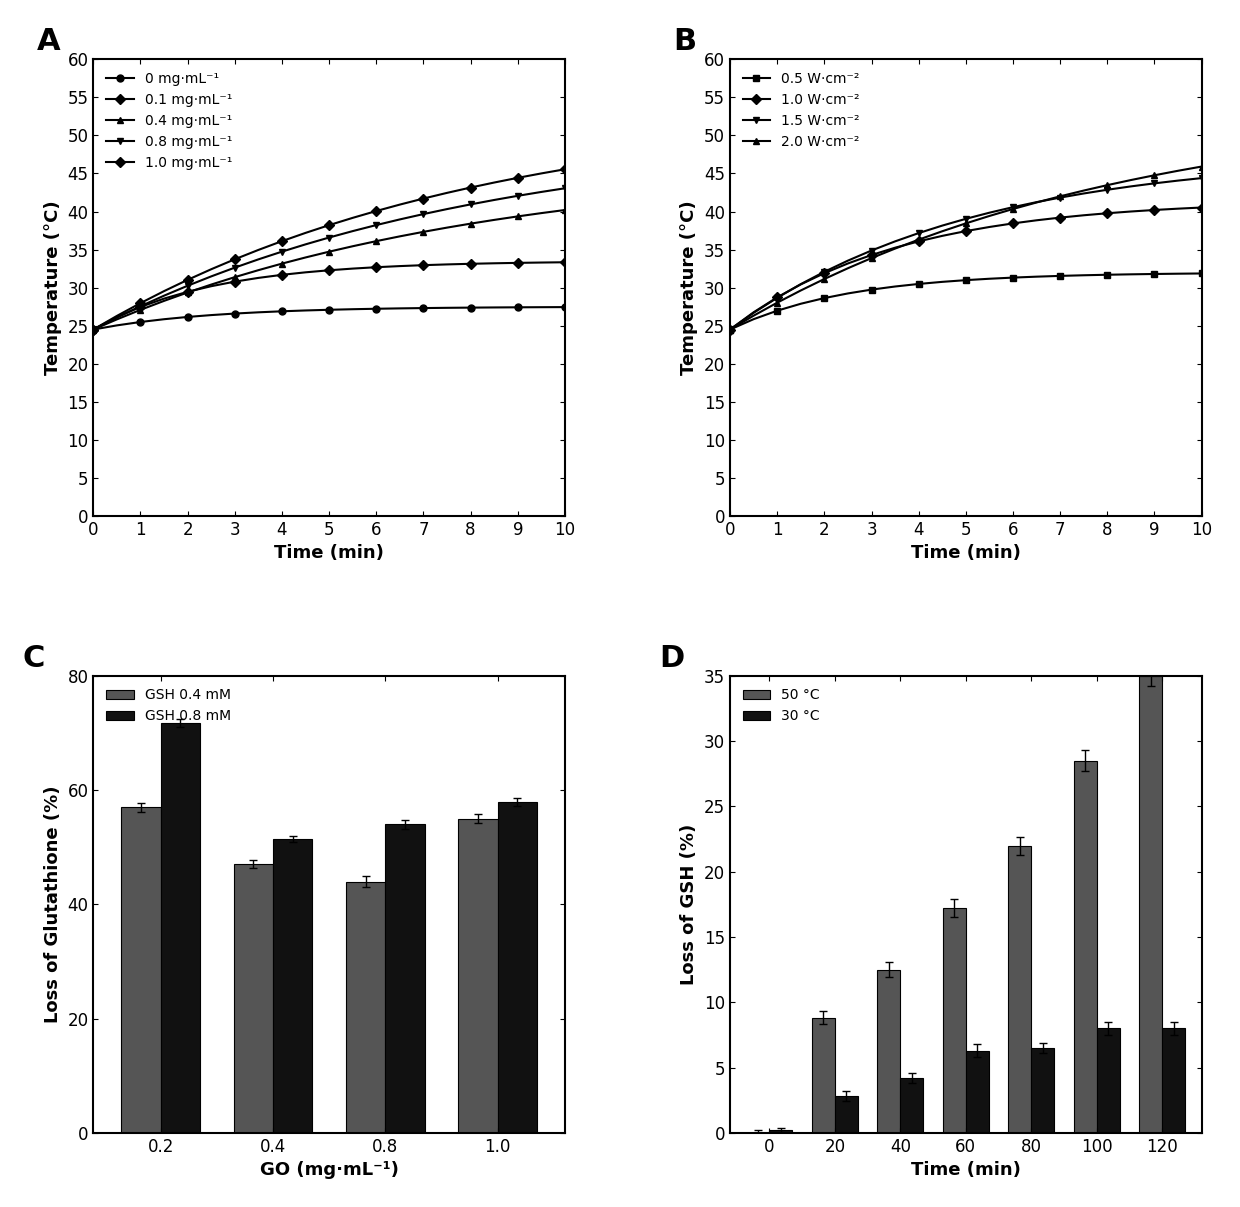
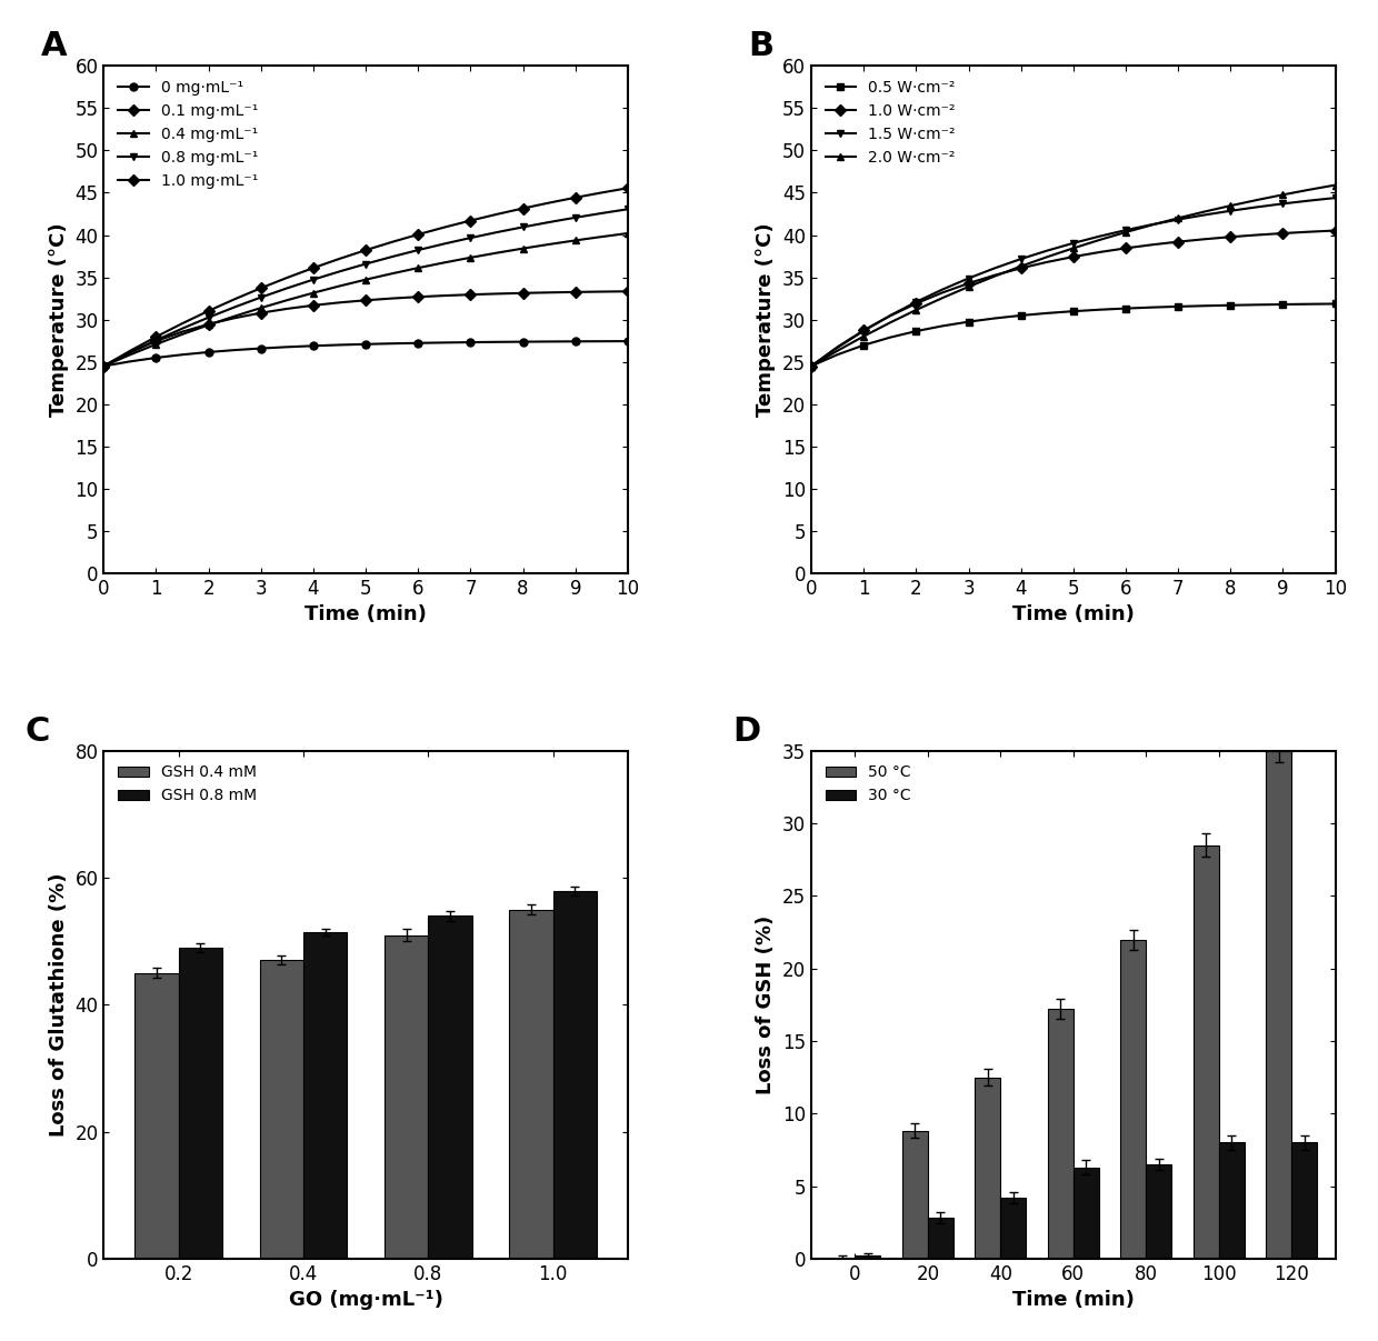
GSH 0.4 mM/0.2: 57 -> 45
GSH 0.8 mM/0.2: 71.8 -> 49.0
GSH 0.4 mM/0.8: 44 -> 51
